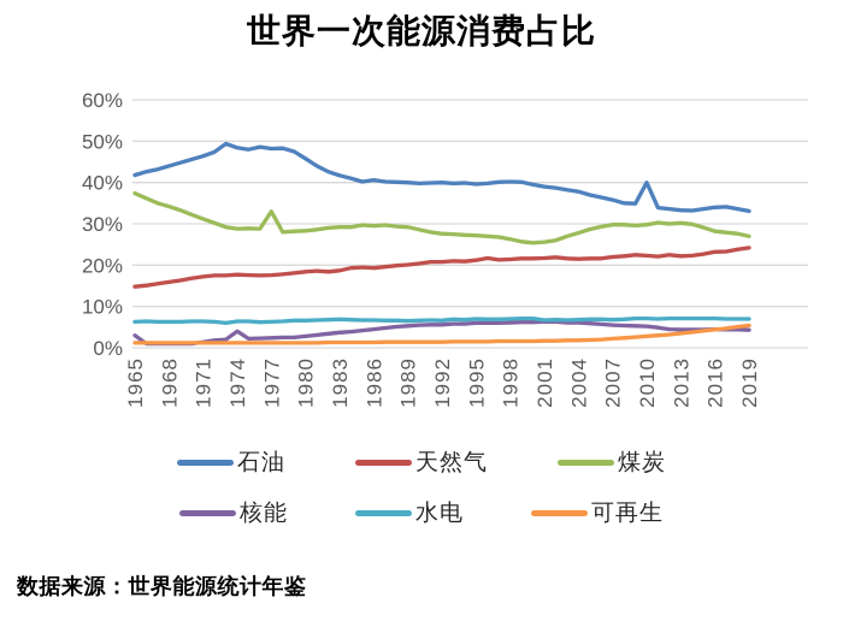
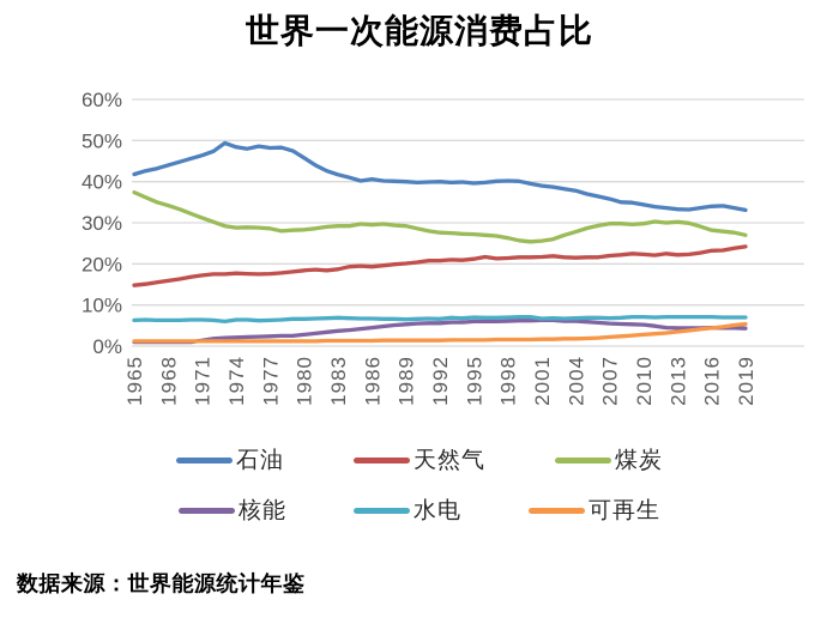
核能/1965: 3% -> 1%
核能/1974: 4% -> 2%
煤炭/1977: 33% -> 29%
石油/2010: 40% -> 34%
